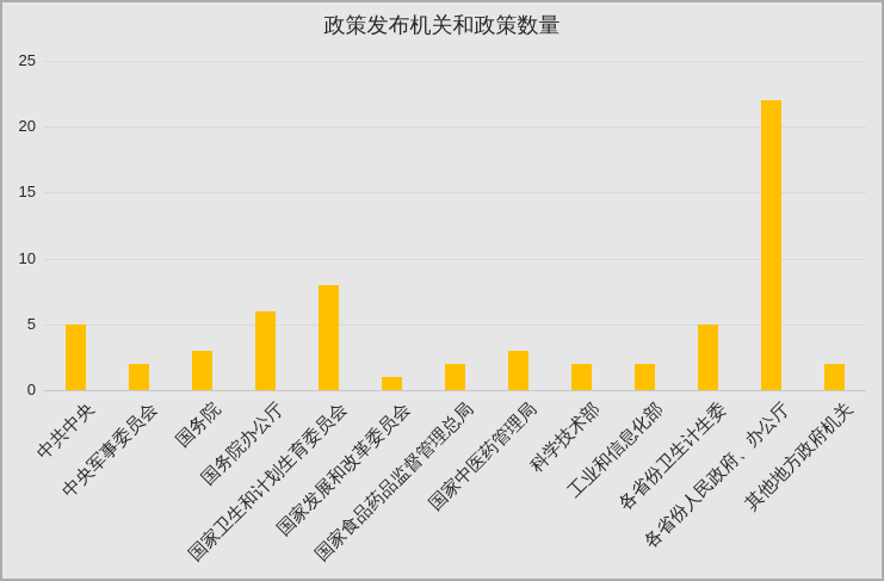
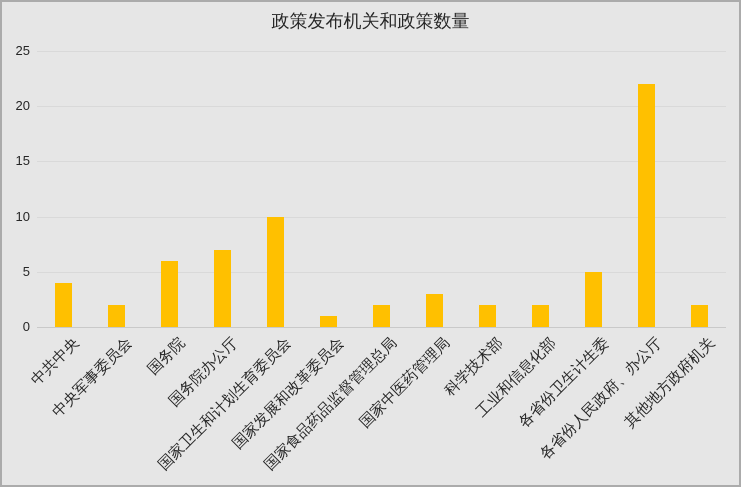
中共中央: 5 -> 4
国务院: 3 -> 6
国务院办公厅: 6 -> 7
国家卫生和计划生育委员会: 8 -> 10
